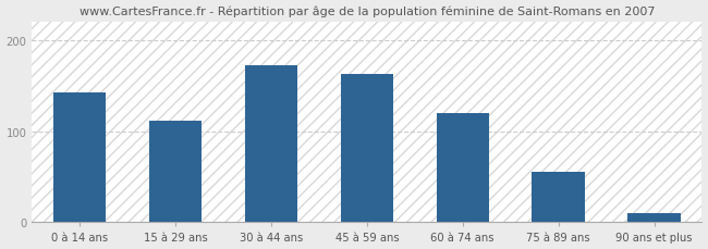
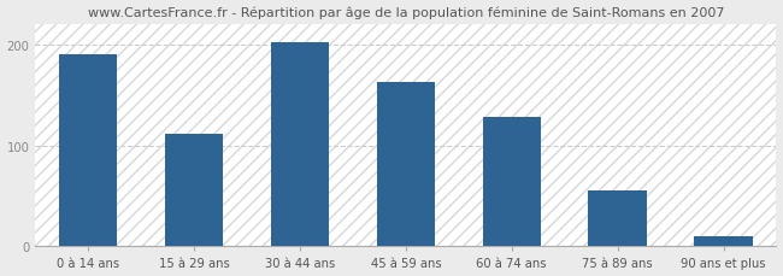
0 à 14 ans: 142 -> 190
30 à 44 ans: 172 -> 202
60 à 74 ans: 120 -> 128
